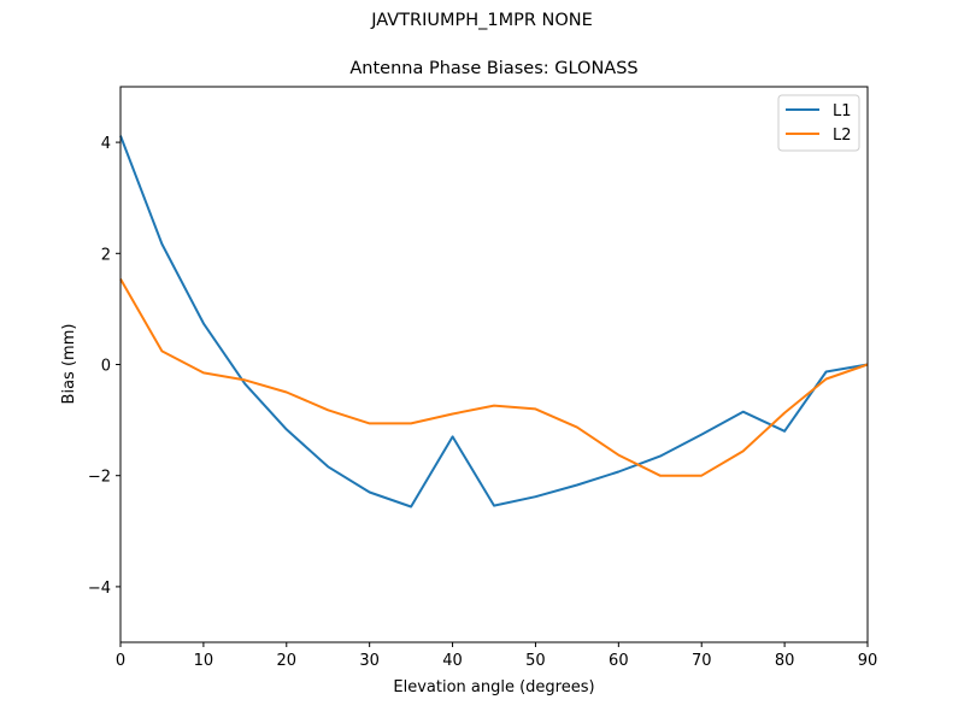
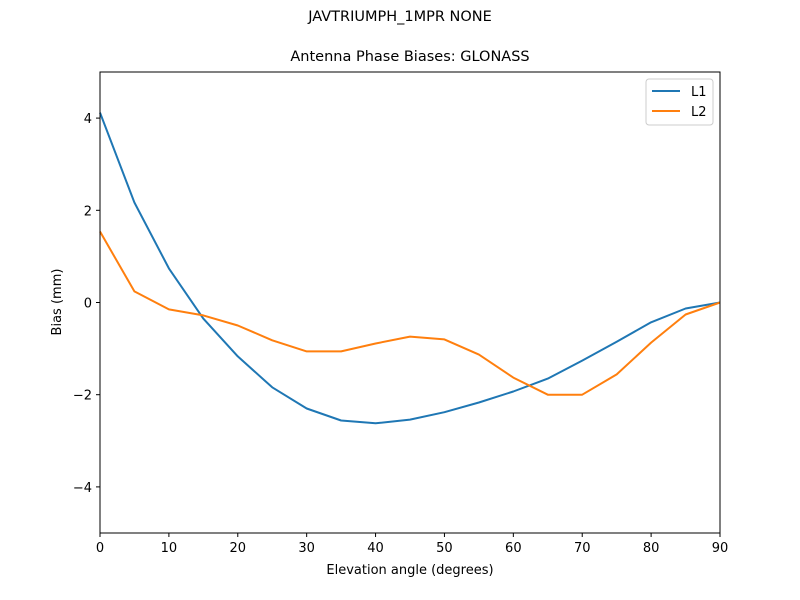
L1/40: -1.3 -> -2.6
L1/80: -1.2 -> -0.4
